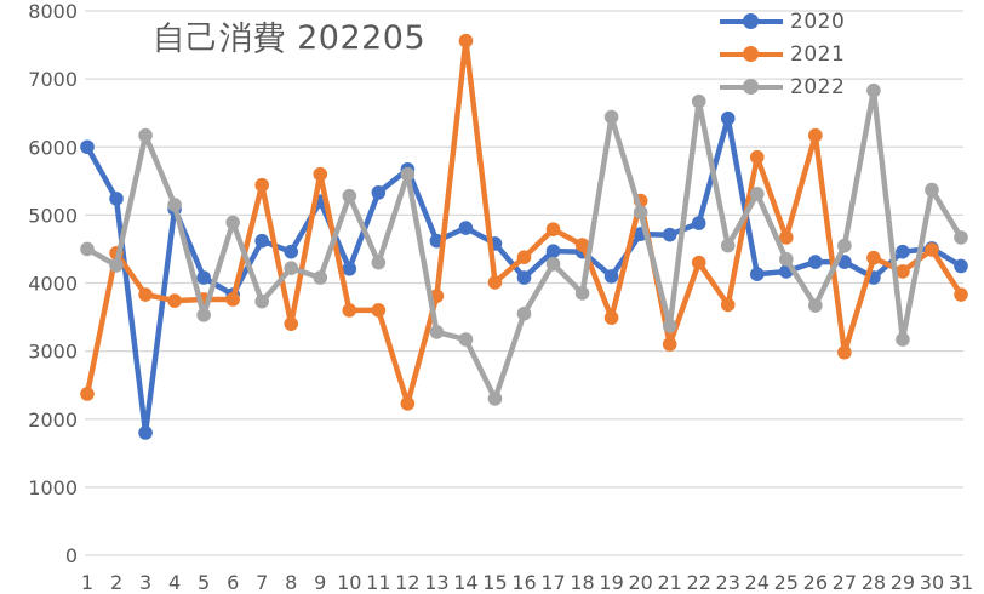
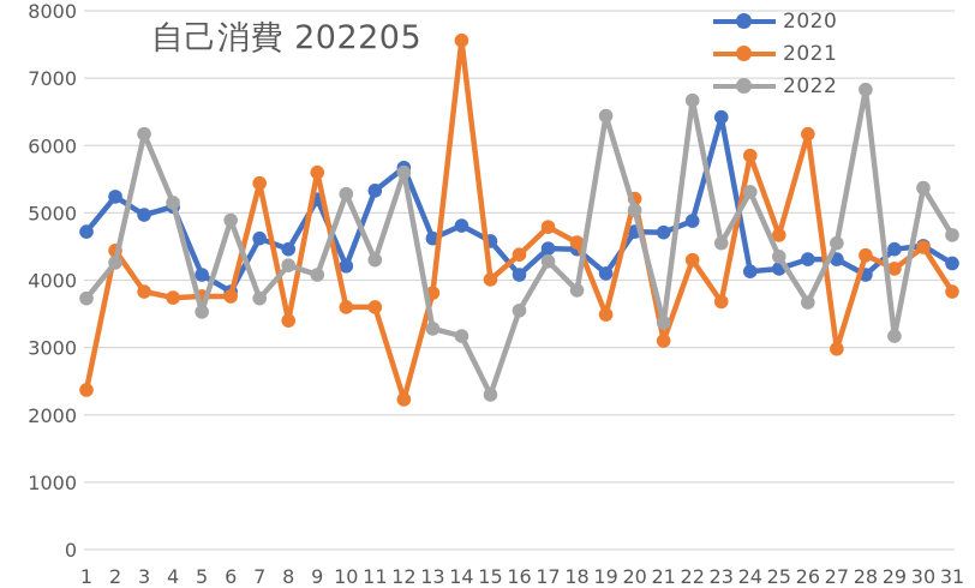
2020/1: 6000 -> 4700
2022/1: 4500 -> 3700
2020/3: 1800 -> 5000
